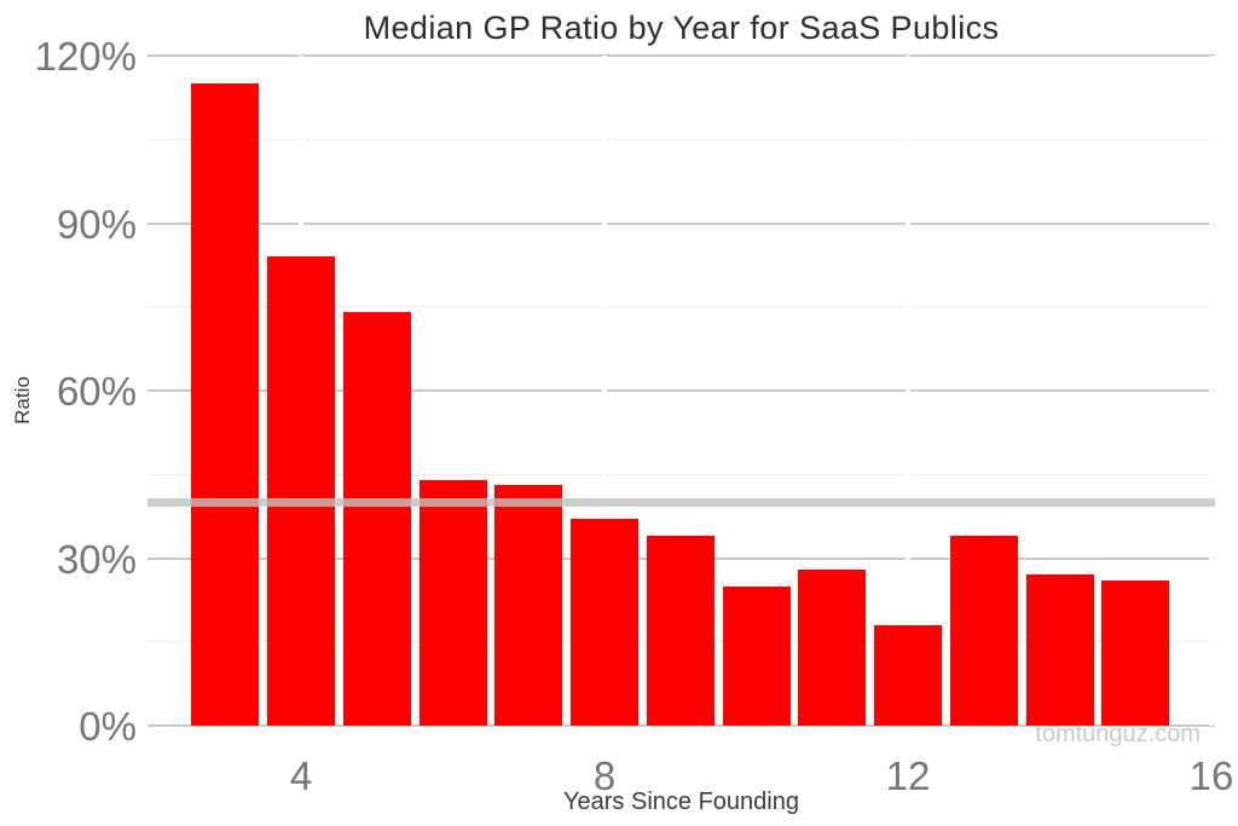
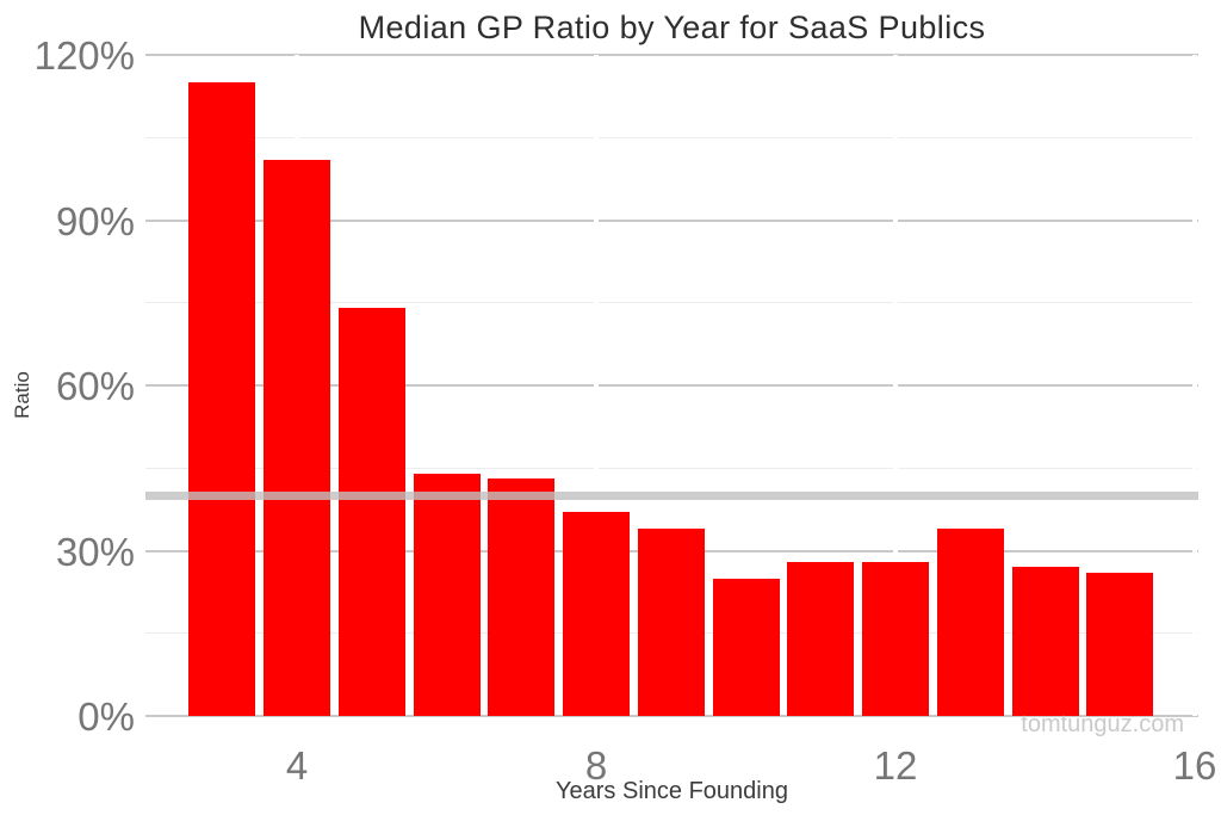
4: 84% -> 101%
12: 18% -> 28%
